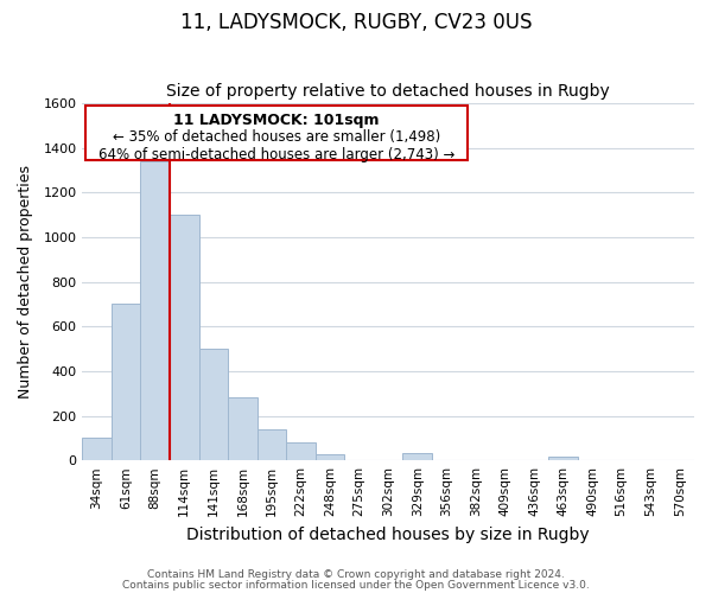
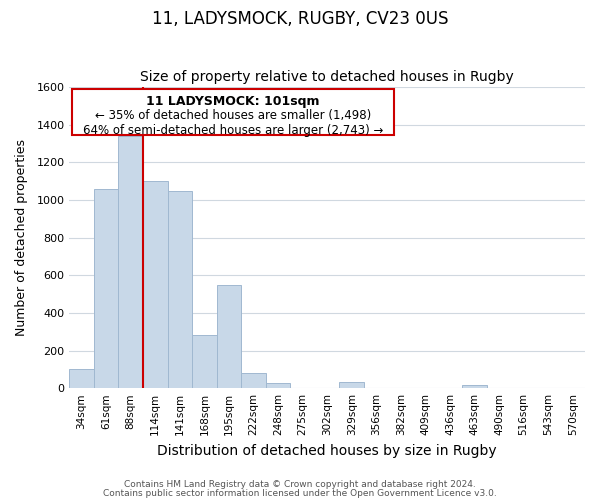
61sqm: 700 -> 1060
141sqm: 500 -> 1050
195sqm: 140 -> 550
